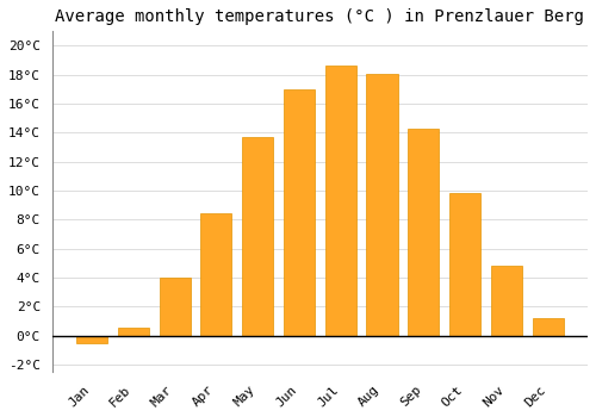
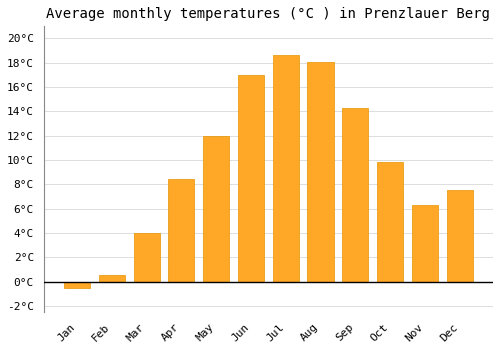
May: 13.7°C -> 12.0°C
Nov: 4.8°C -> 6.3°C
Dec: 1.2°C -> 7.5°C
